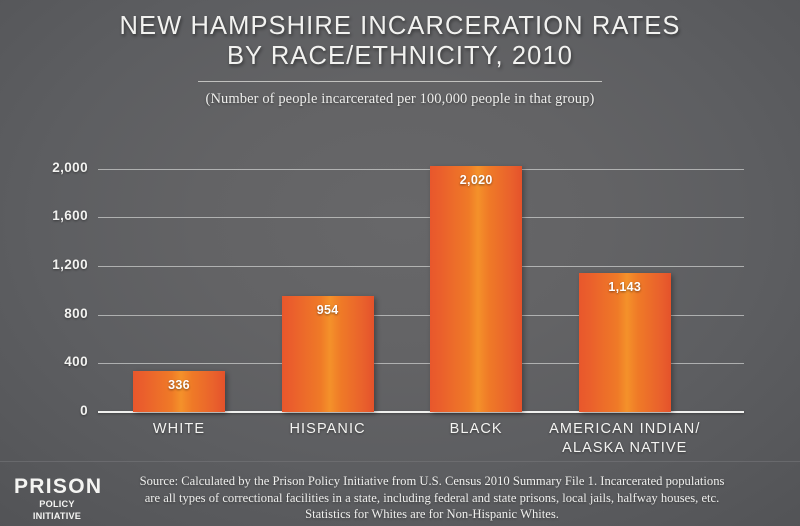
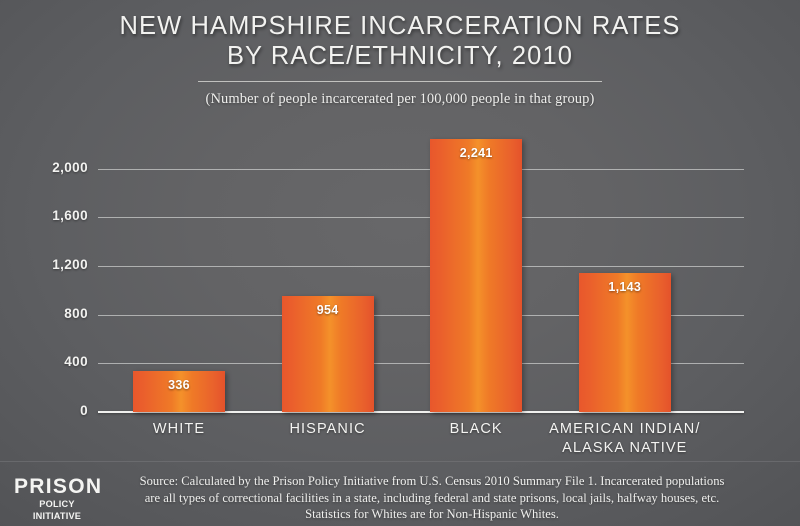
BLACK: 2,020 -> 2,241
